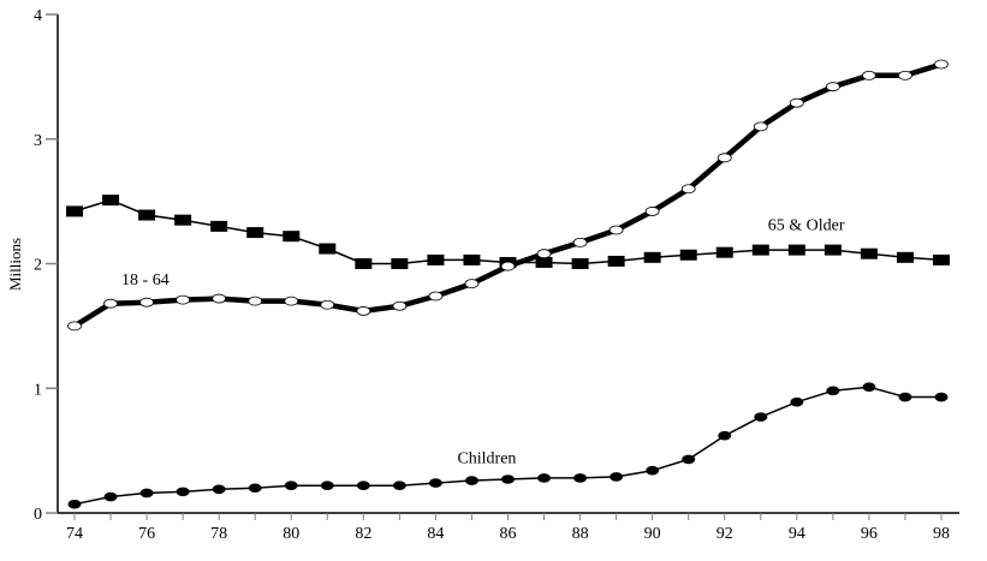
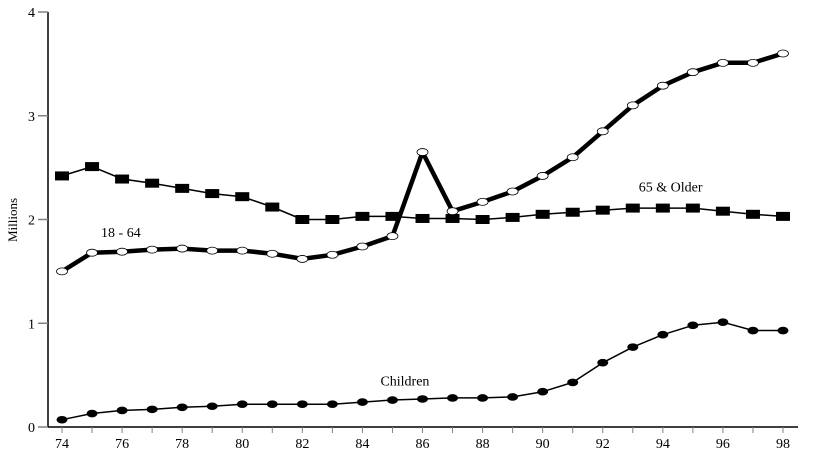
18 - 64/86: 1.98 -> 2.65
